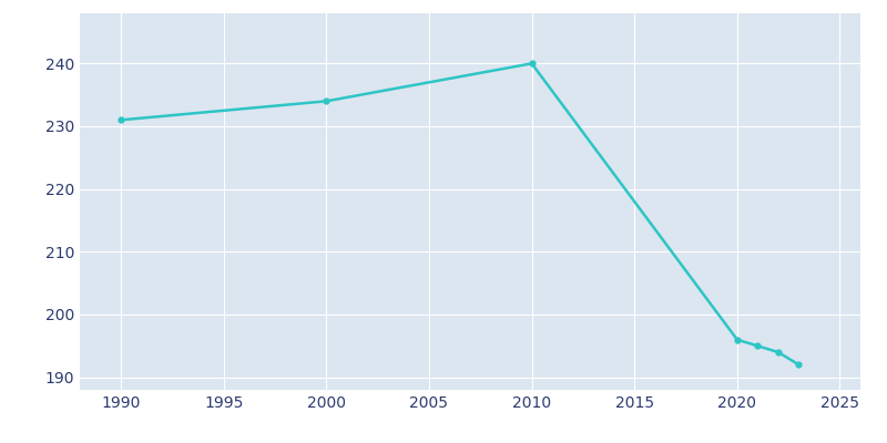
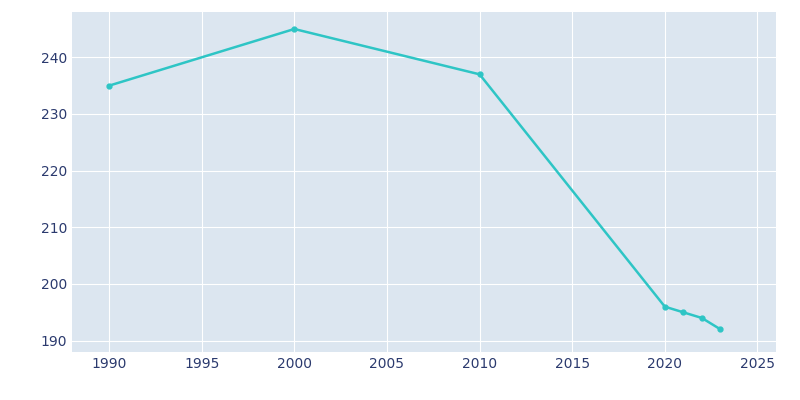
1990: 231 -> 235
2000: 234 -> 245
2010: 240 -> 237
